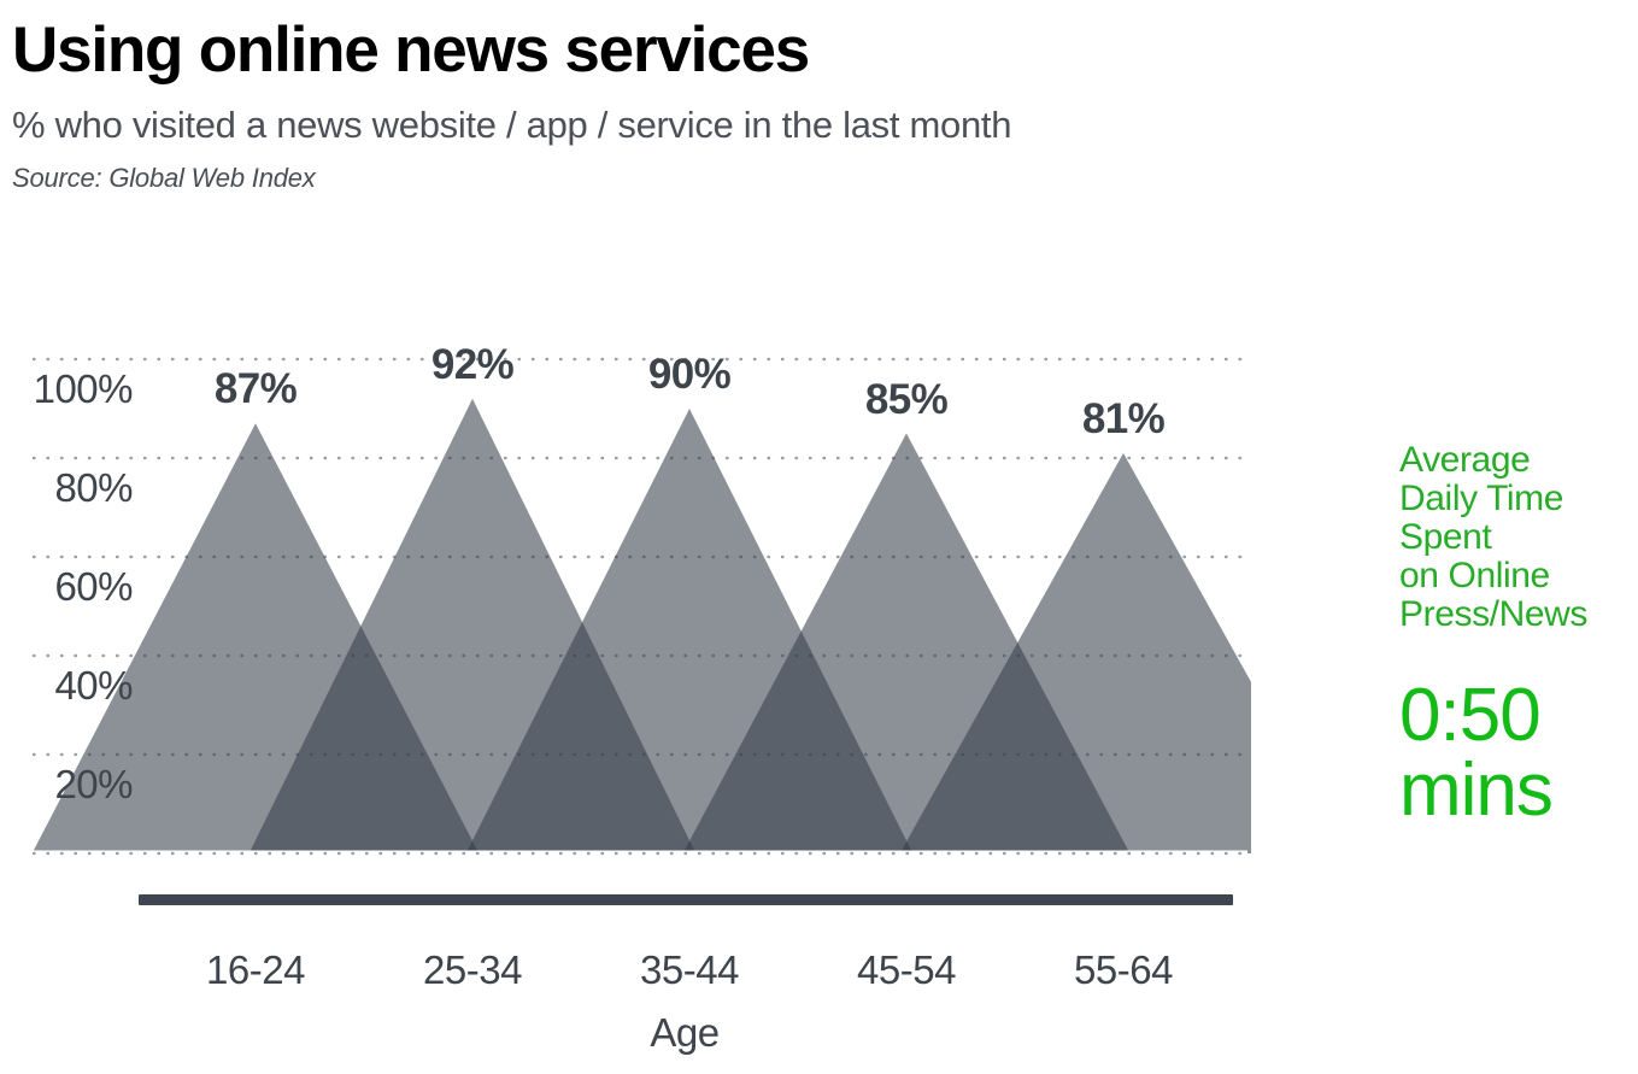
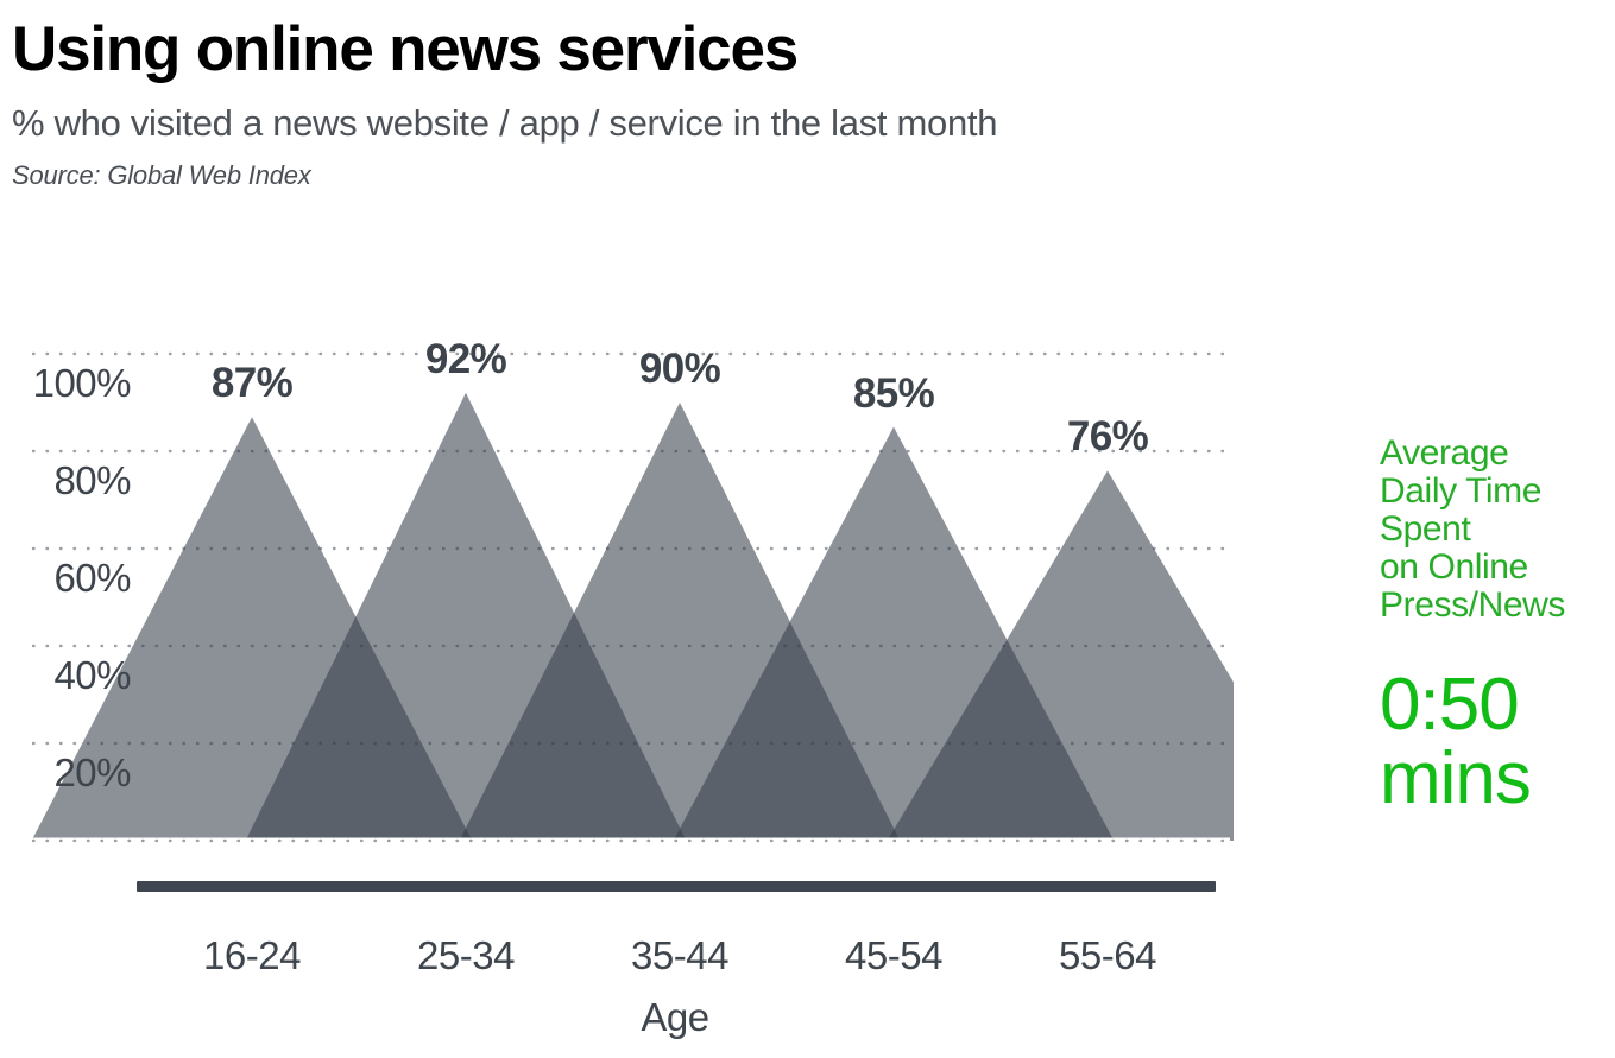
55-64: 81% -> 76%
